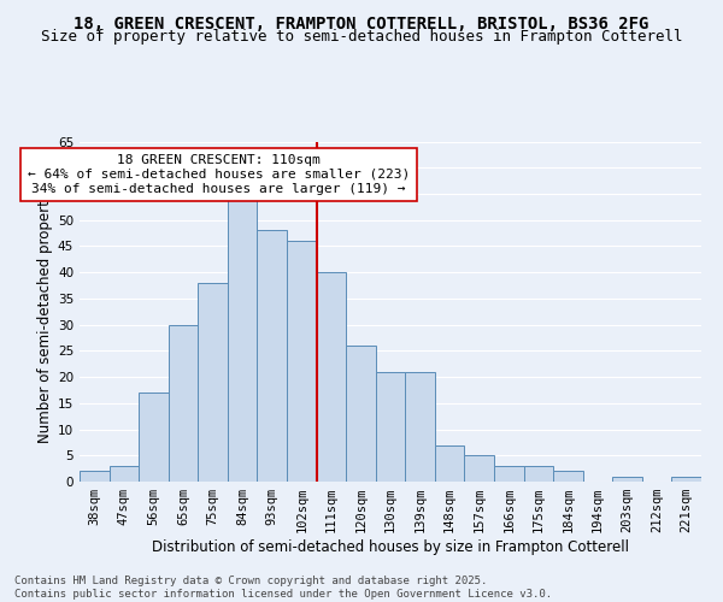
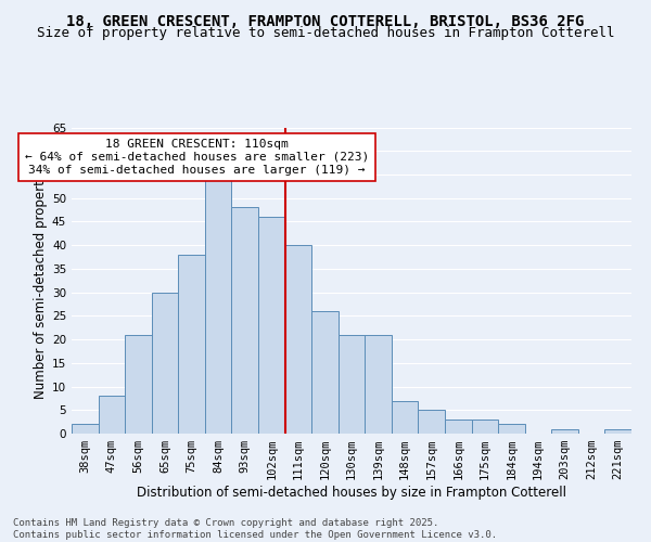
47sqm: 3 -> 8
56sqm: 17 -> 21
